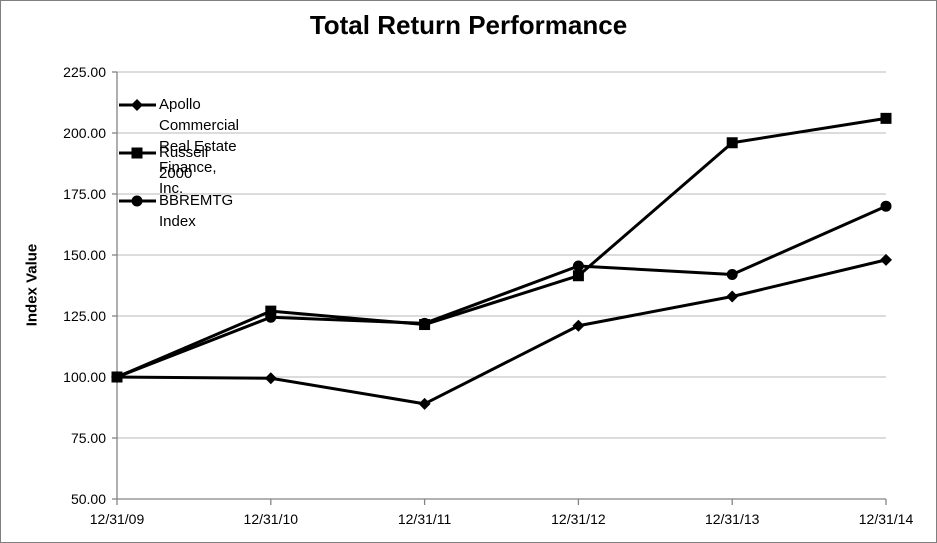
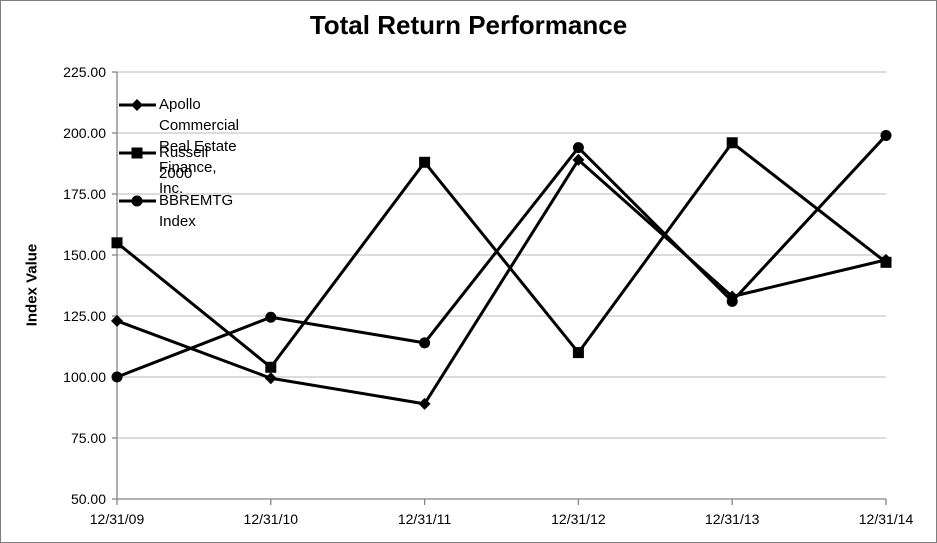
Apollo Commercial Real Estate Finance, Inc./12/31/09: 100 -> 123
Russell 2000/12/31/09: 100 -> 155
Russell 2000/12/31/10: 127 -> 104
Russell 2000/12/31/11: 122 -> 188
BBREMTG Index/12/31/11: 122 -> 114
Apollo Commercial Real Estate Finance, Inc./12/31/12: 121 -> 189
Russell 2000/12/31/12: 142 -> 110
BBREMTG Index/12/31/12: 146 -> 194
BBREMTG Index/12/31/13: 142 -> 131
Russell 2000/12/31/14: 206 -> 147
BBREMTG Index/12/31/14: 170 -> 199
